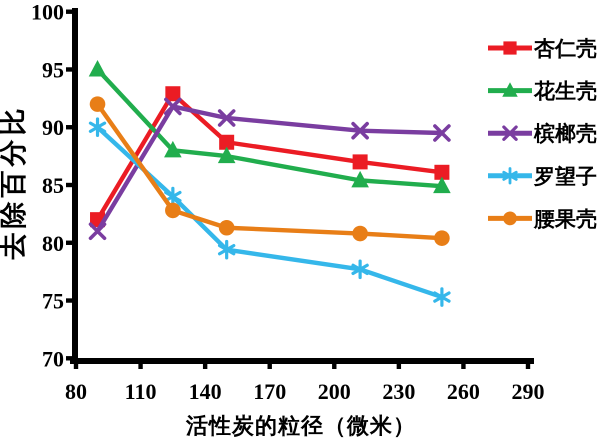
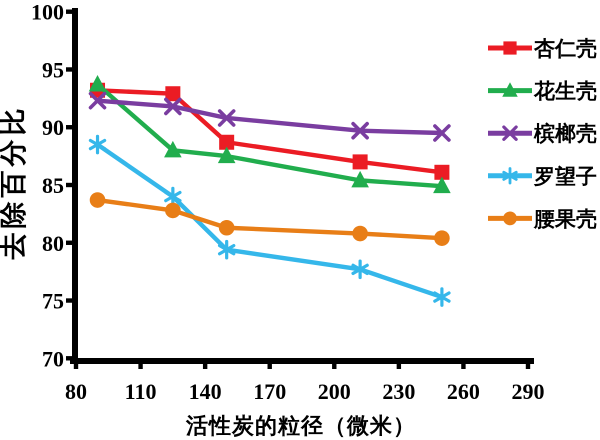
杏仁壳/90: 82 -> 93
花生壳/90: 95 -> 94
槟榔壳/90: 81 -> 92
罗望子/90: 90 -> 88
腰果壳/90: 92 -> 84
